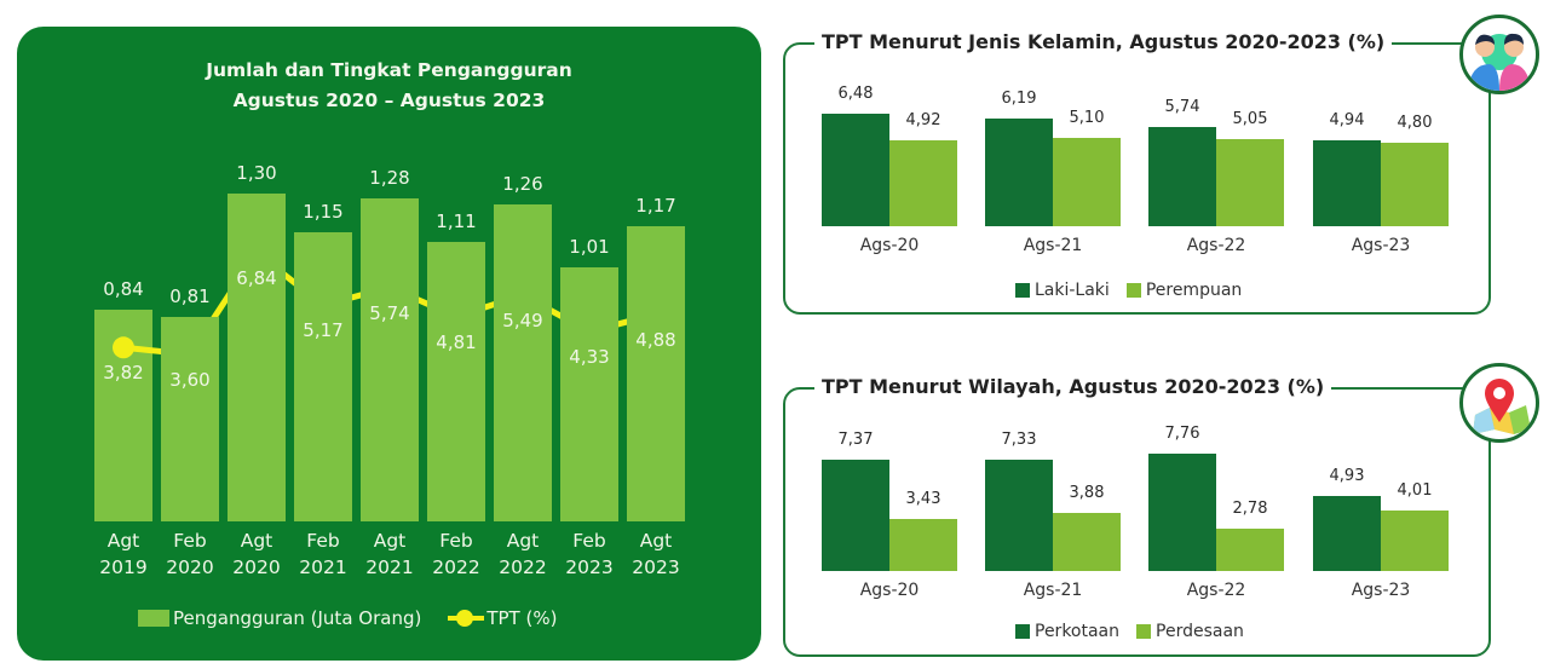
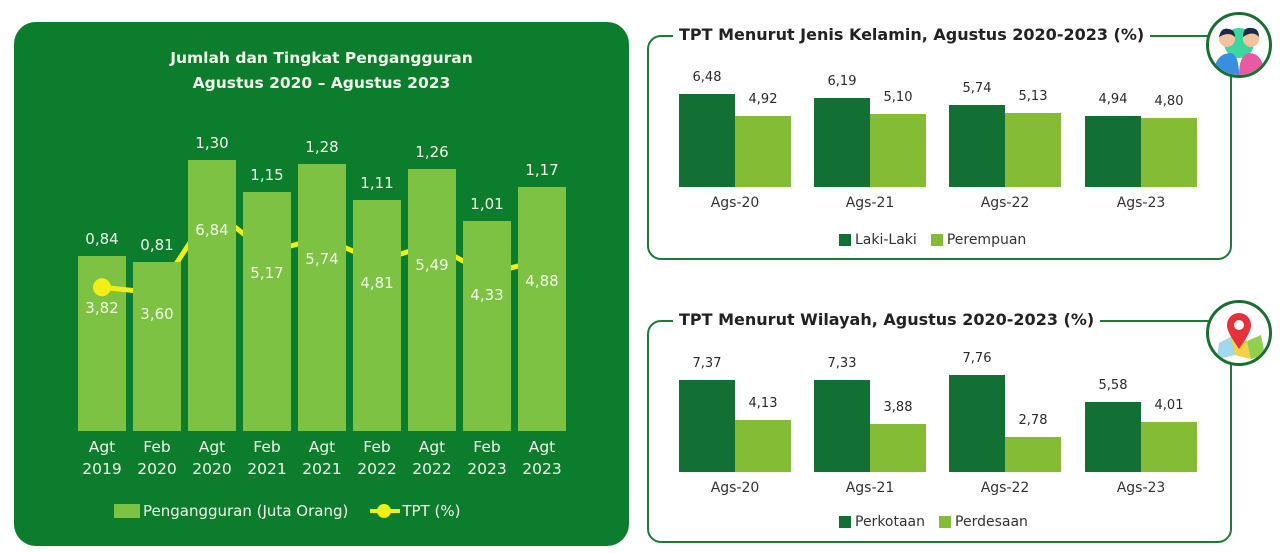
TPT Menurut Jenis Kelamin, Agustus 2020-2023 (%)/Perempuan/Ags-22: 5,05 -> 5,13
TPT Menurut Wilayah, Agustus 2020-2023 (%)/Perdesaan/Ags-20: 3,43 -> 4,13
TPT Menurut Wilayah, Agustus 2020-2023 (%)/Perkotaan/Ags-23: 4,93 -> 5,58
